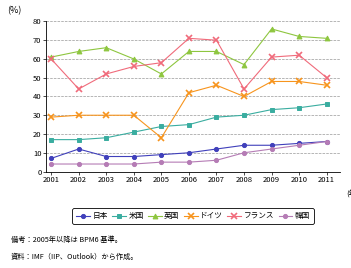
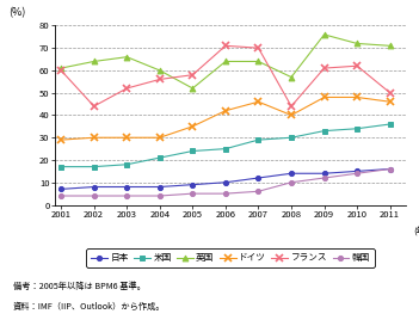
日本/2002: 12 -> 8
ドイツ/2005: 18 -> 35
